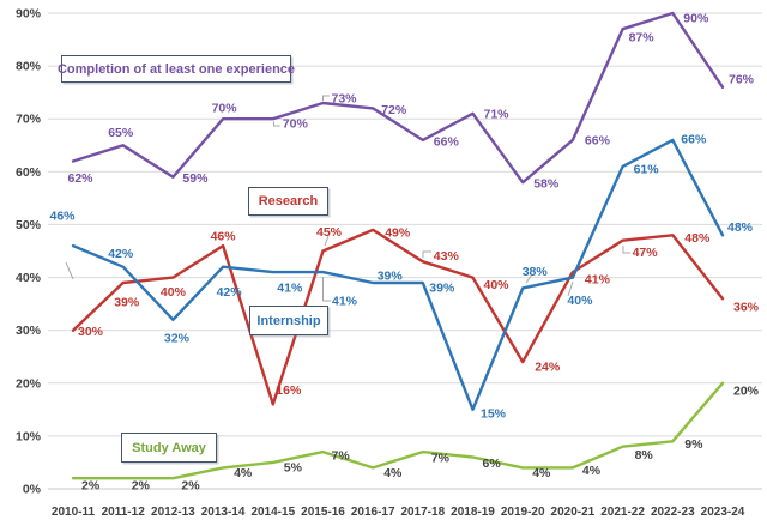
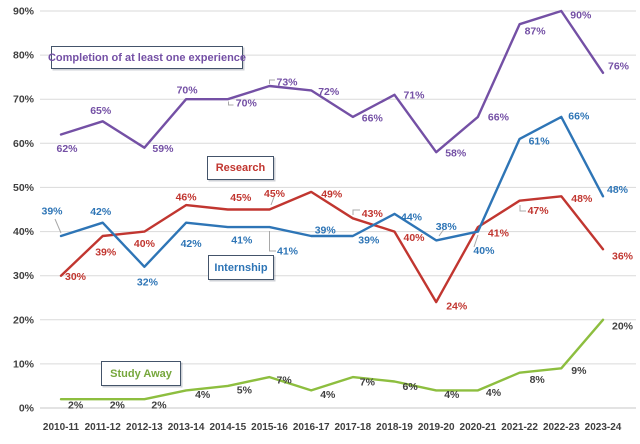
Internship/2010-11: 46% -> 39%
Research/2014-15: 16% -> 45%
Internship/2018-19: 15% -> 44%
